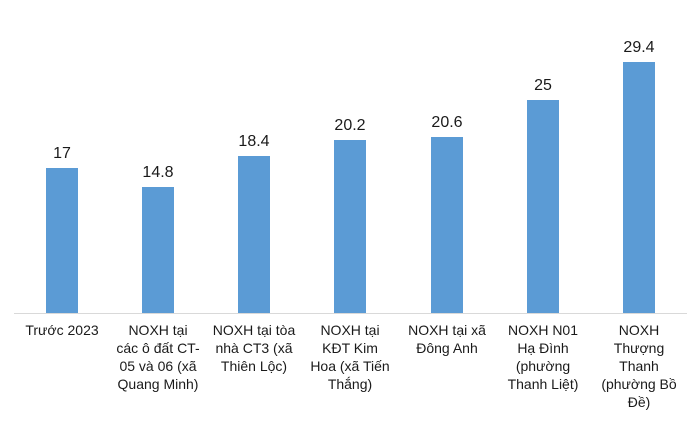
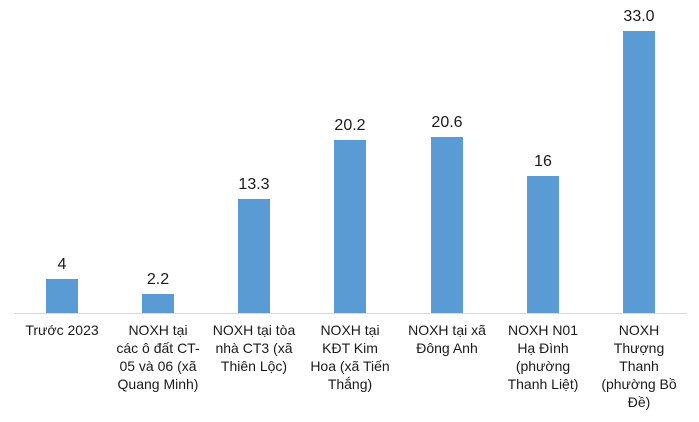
Trước 2023: 17 -> 4
NOXH tại các ô đất CT- 05 và 06 (xã Quang Minh): 14.8 -> 2.2
NOXH tại tòa nhà CT3 (xã Thiên Lộc): 18.4 -> 13.3
NOXH N01 Hạ Đình (phường Thanh Liệt): 25 -> 16
NOXH Thượng Thanh (phường Bồ Đề): 29.4 -> 33.0
